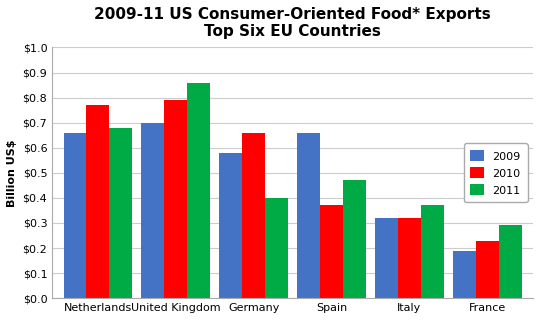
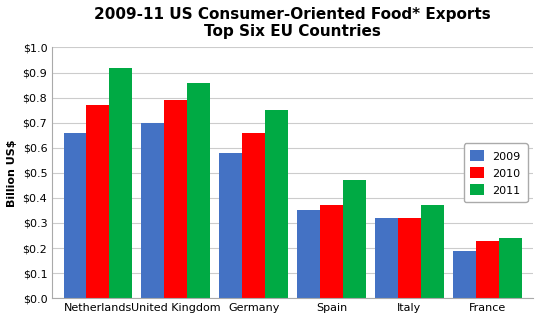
2011/Netherlands: $0.68 -> $0.92
2011/Germany: $0.40 -> $0.75
2009/Spain: $0.66 -> $0.35
2011/France: $0.29 -> $0.24
